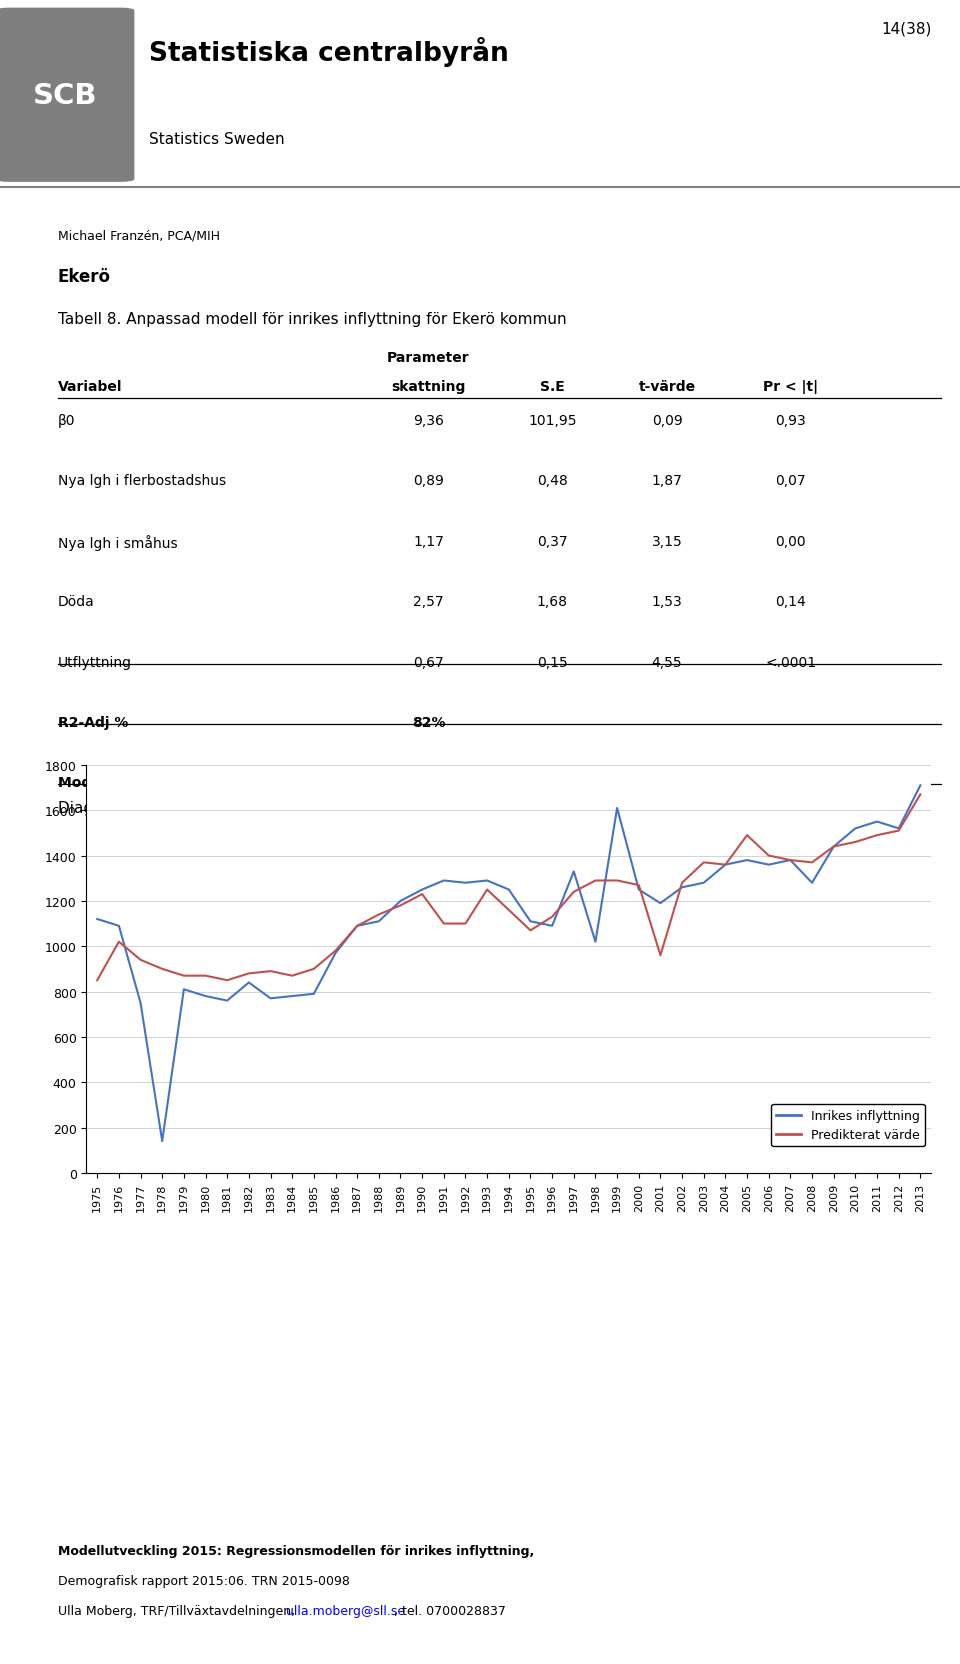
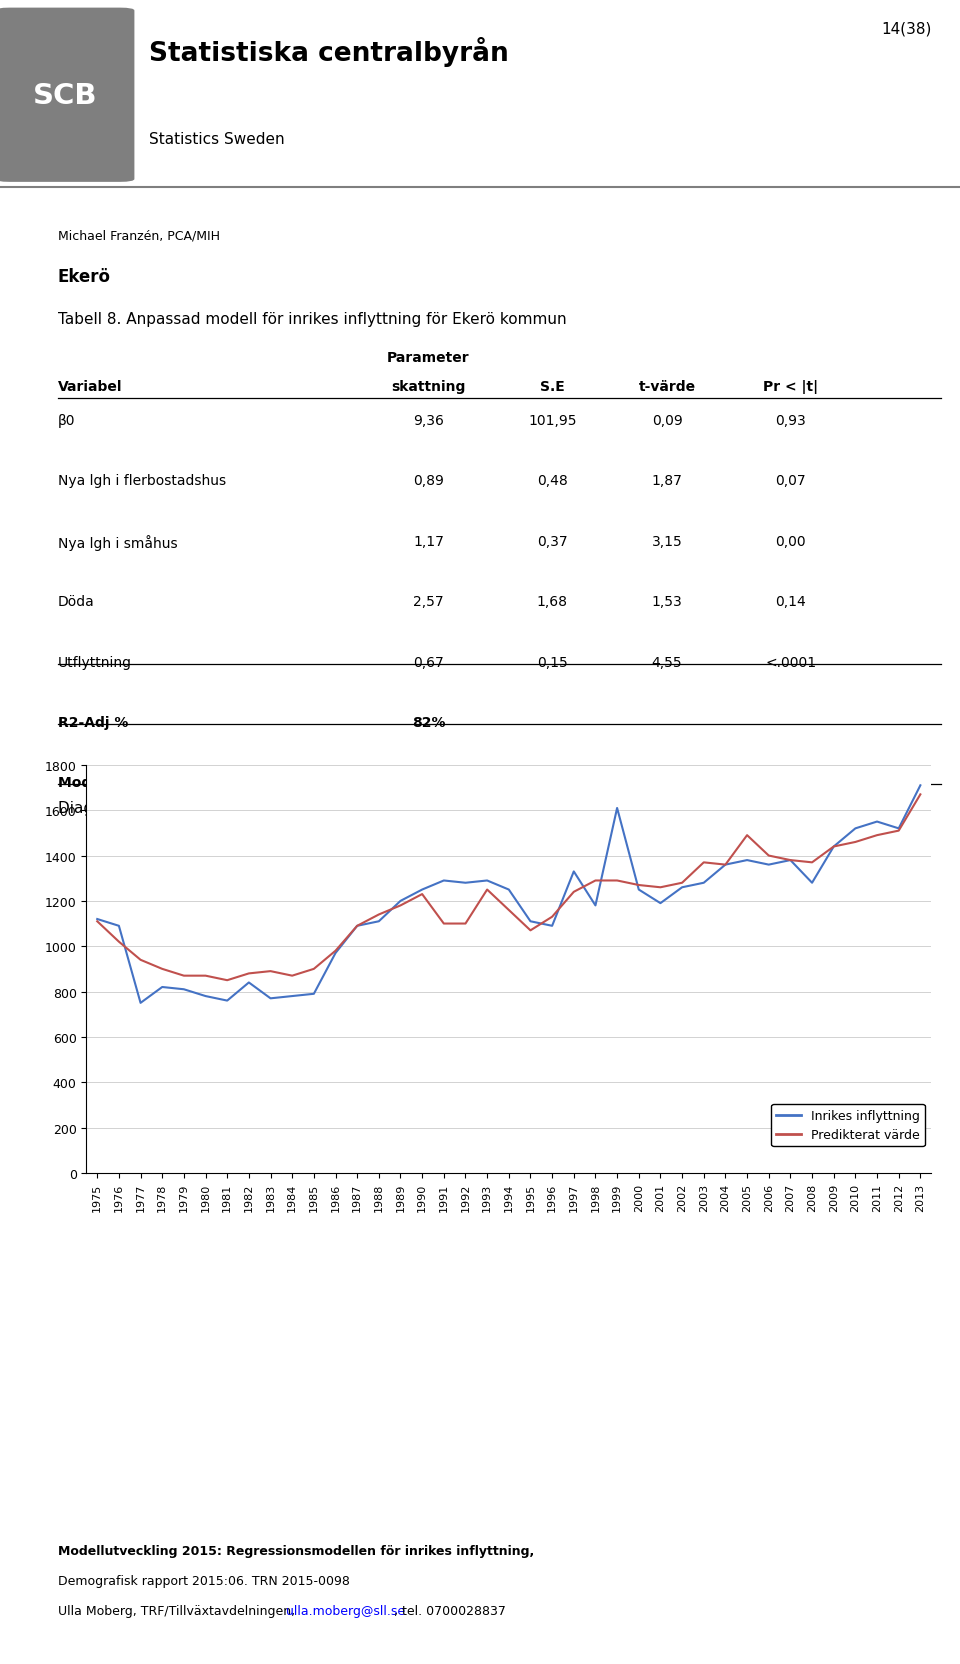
Predikterat värde/1975: 850 -> 1110
Inrikes inflyttning/1978: 140 -> 820
Inrikes inflyttning/1998: 1020 -> 1180
Predikterat värde/2001: 960 -> 1260
